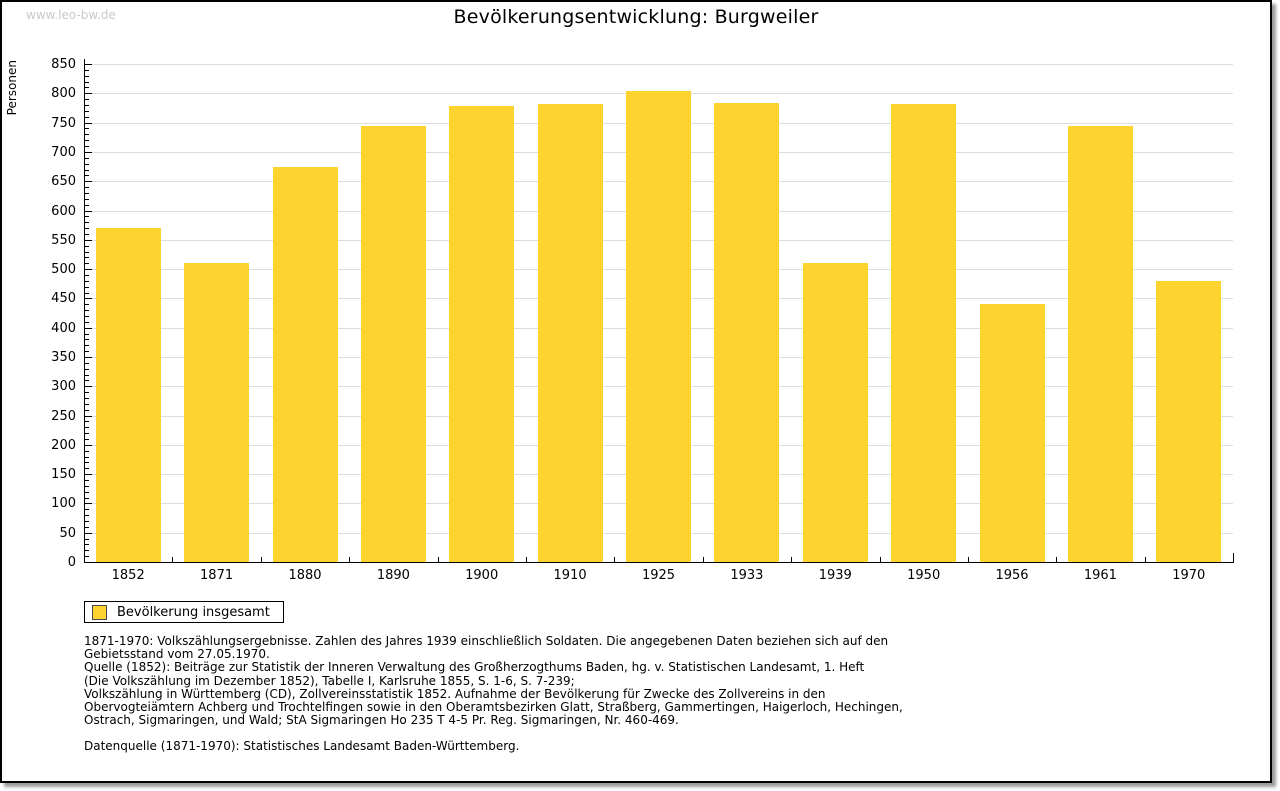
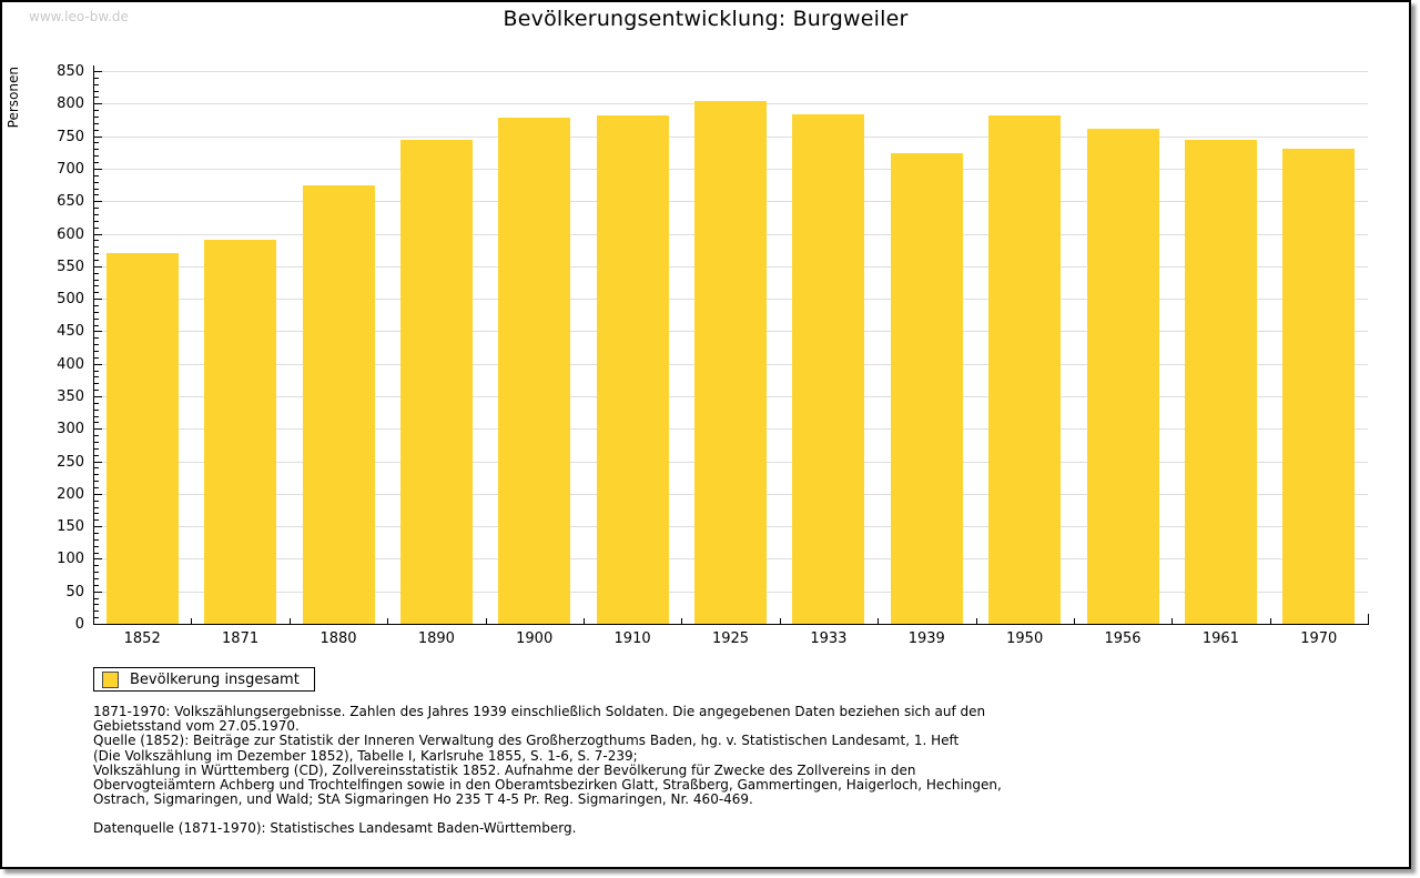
1871: 510 -> 590
1939: 510 -> 720
1956: 440 -> 760
1970: 480 -> 730
